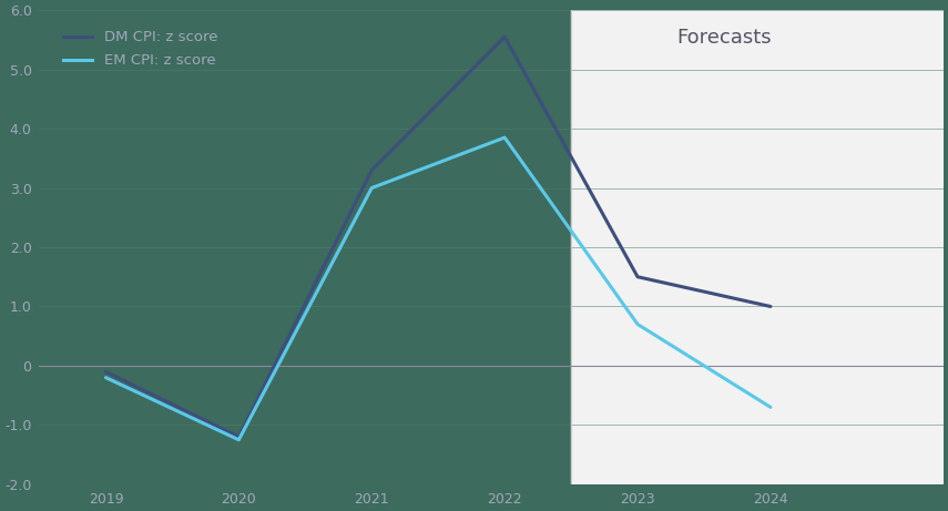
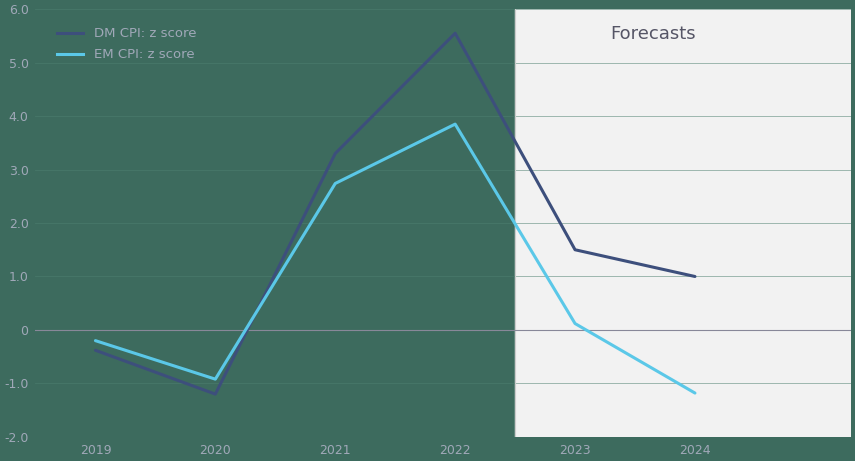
DM CPI: z score/2019: -0.10 -> -0.38
EM CPI: z score/2020: -1.25 -> -0.92
EM CPI: z score/2021: 3.00 -> 2.74
EM CPI: z score/2023: 0.70 -> 0.12
EM CPI: z score/2024: -0.70 -> -1.18
